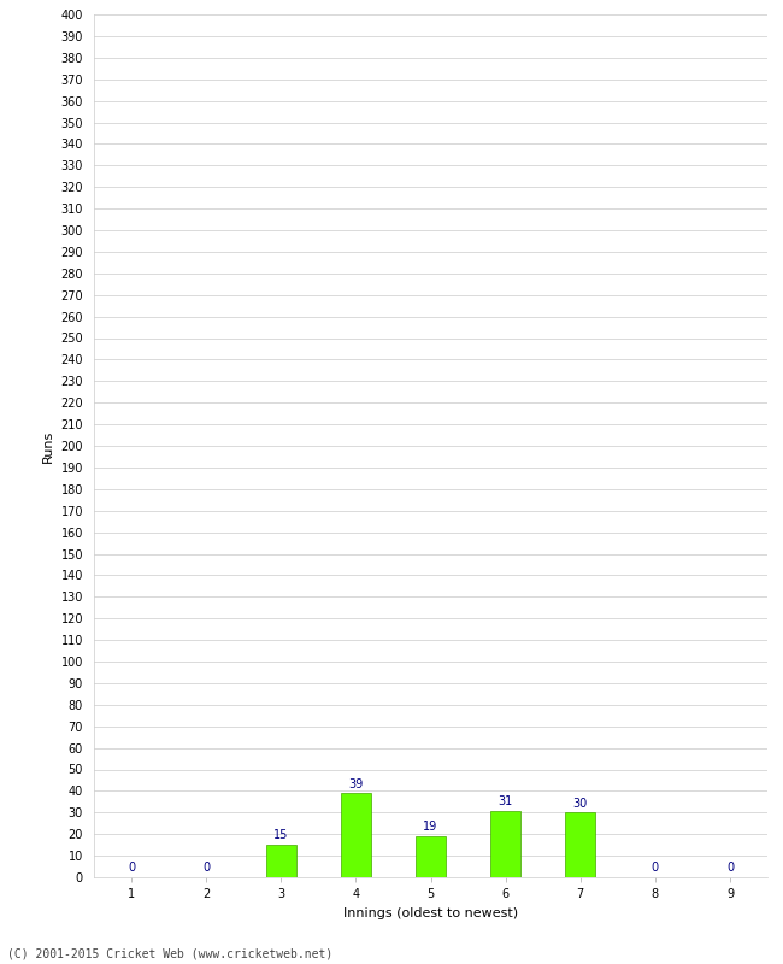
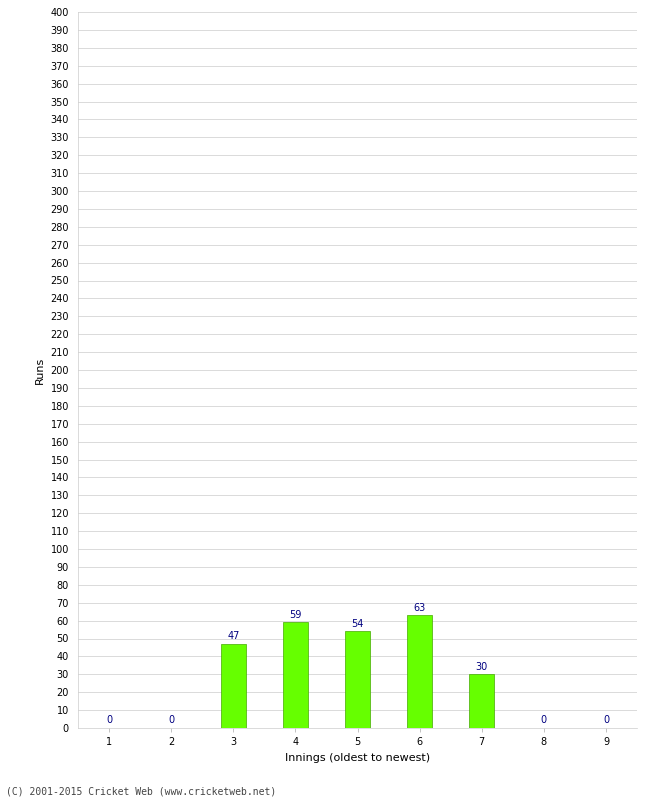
3: 15 -> 47
4: 39 -> 59
5: 19 -> 54
6: 31 -> 63
